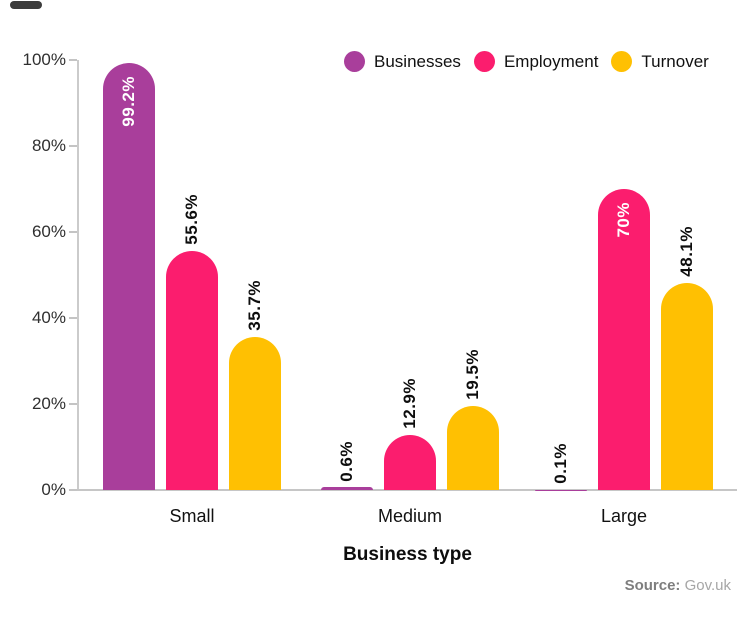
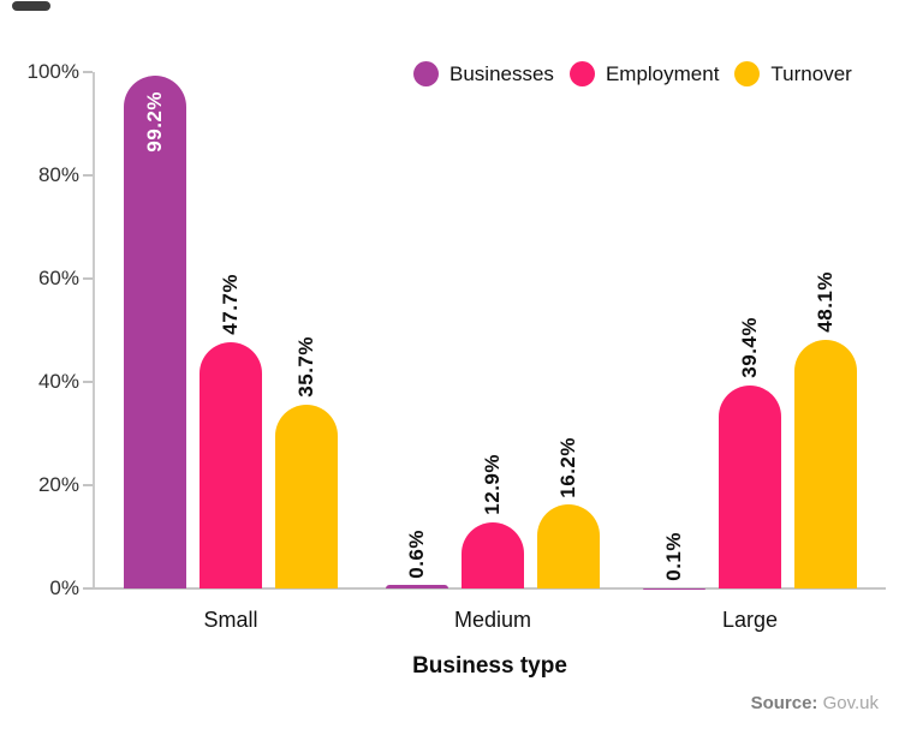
Employment/Small: 55.6% -> 47.7%
Turnover/Medium: 19.5% -> 16.2%
Employment/Large: 70% -> 39.4%
